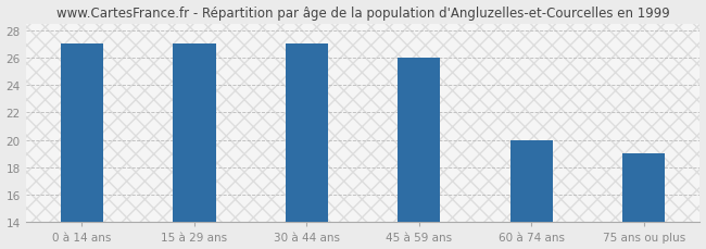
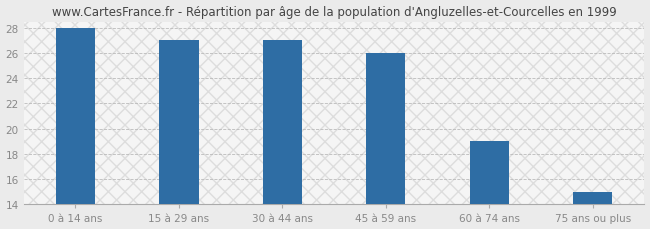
0 à 14 ans: 27 -> 28
60 à 74 ans: 20 -> 19
75 ans ou plus: 19 -> 15
